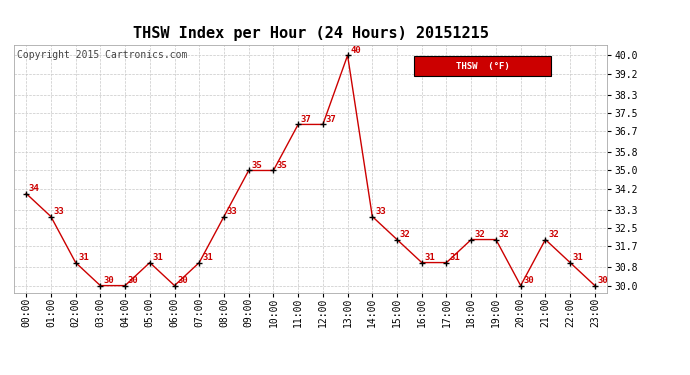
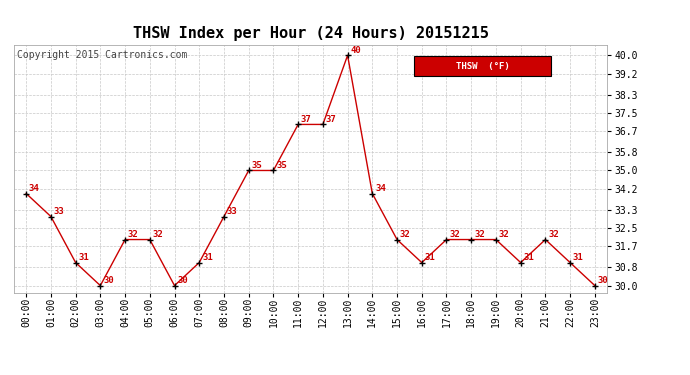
04:00: 30 -> 32
05:00: 31 -> 32
14:00: 33 -> 34
17:00: 31 -> 32
20:00: 30 -> 31
